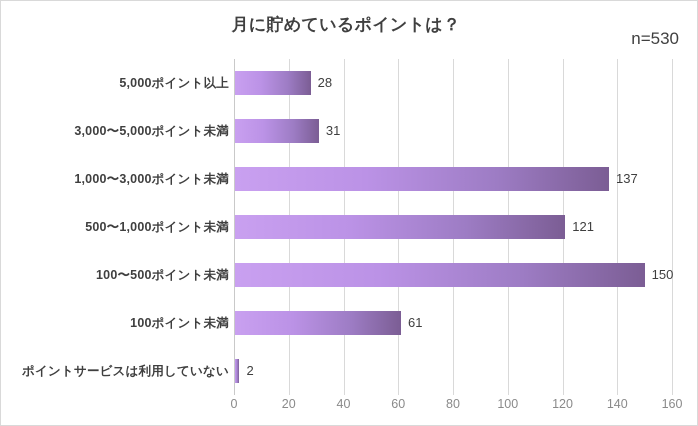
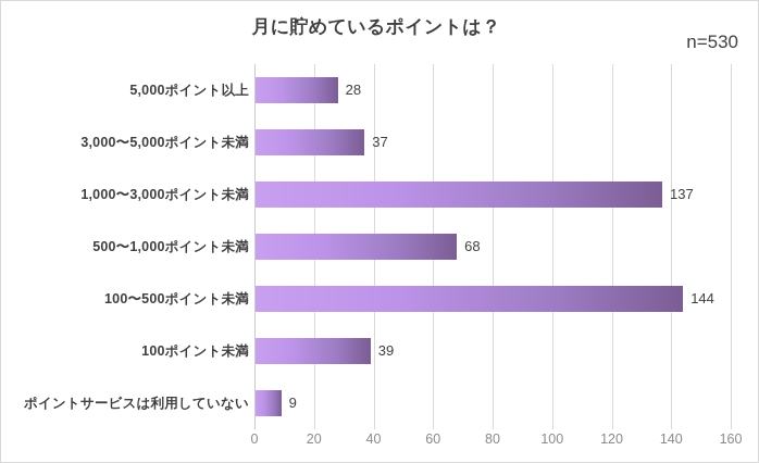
3,000〜5,000ポイント未満: 31 -> 37
500〜1,000ポイント未満: 121 -> 68
100〜500ポイント未満: 150 -> 144
100ポイント未満: 61 -> 39
ポイントサービスは利用していない: 2 -> 9
